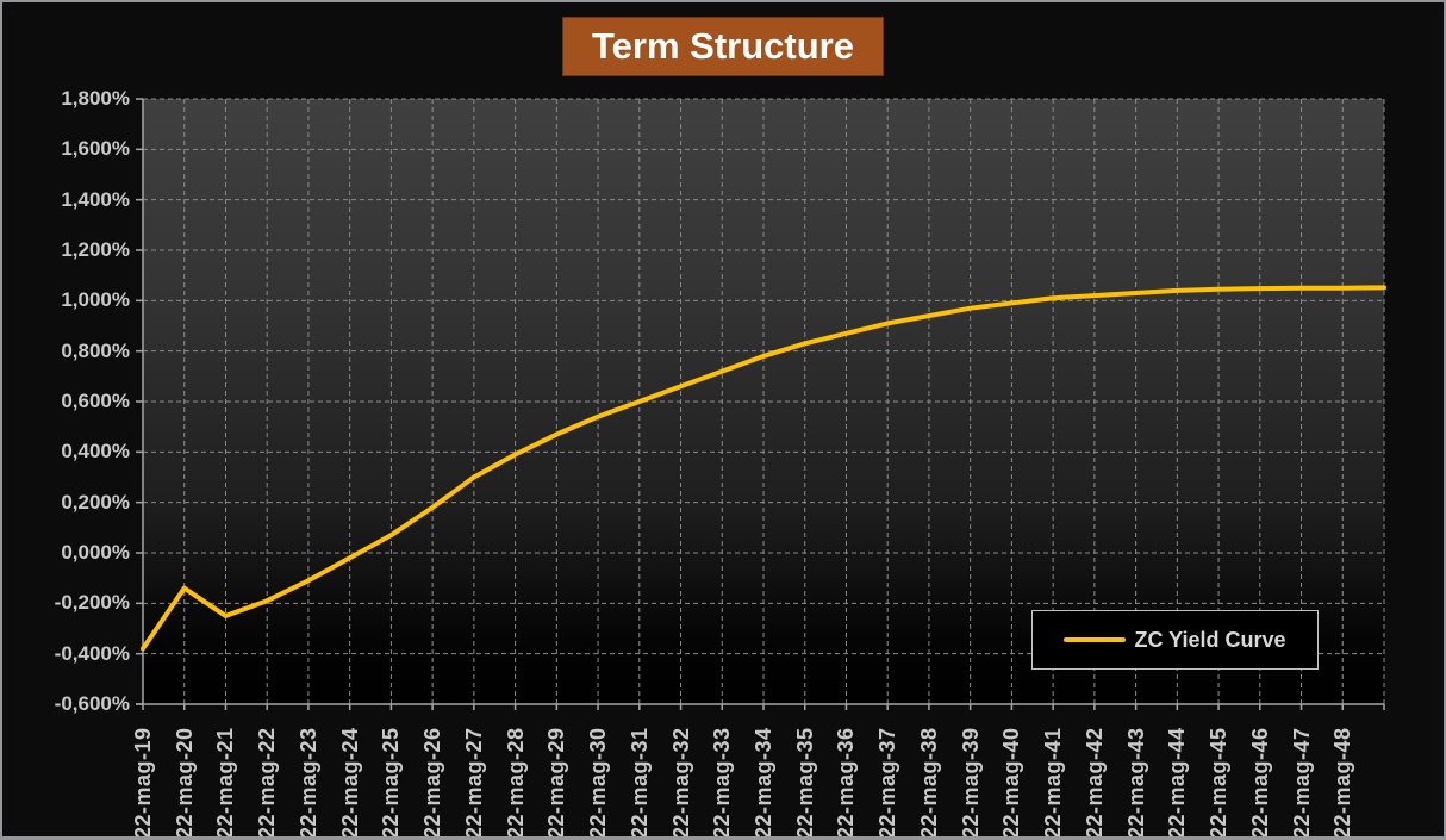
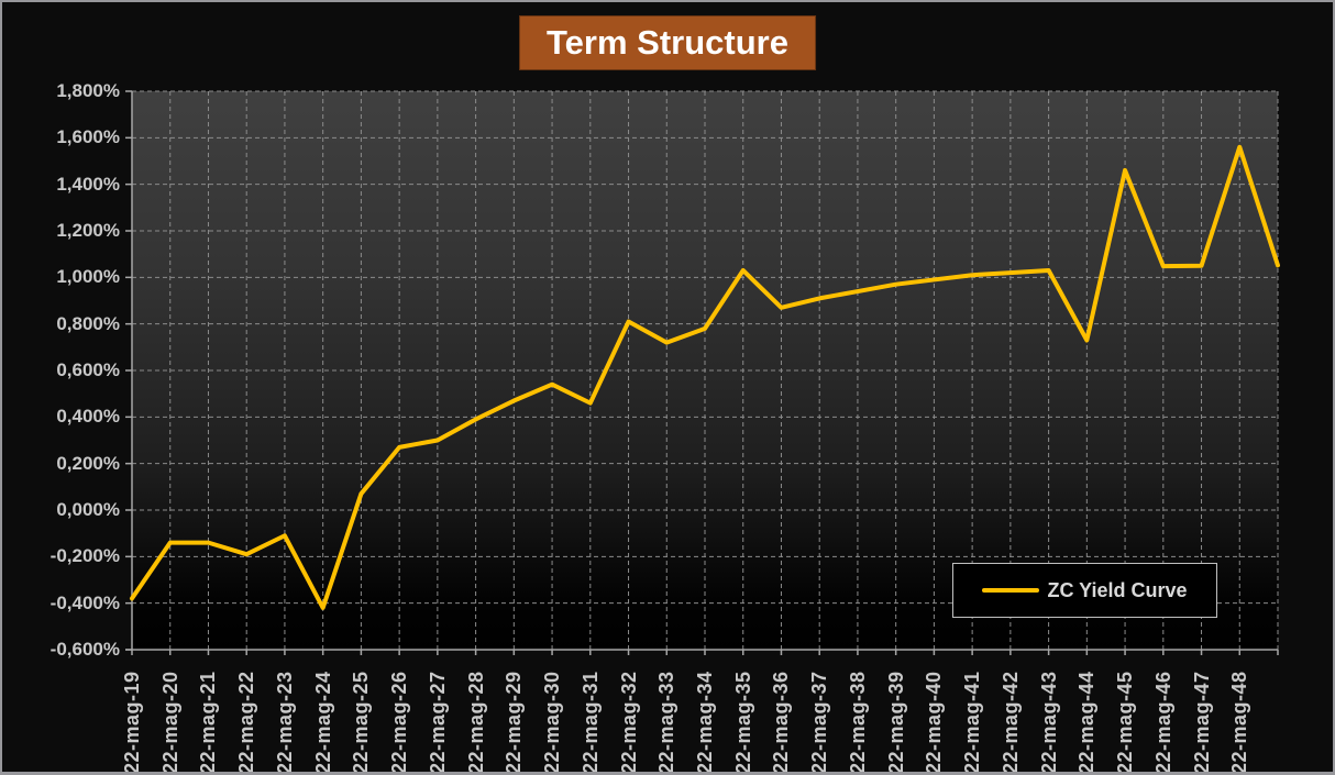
22-mag-21: -0,25% -> -0,14%
22-mag-24: -0,02% -> -0,42%
22-mag-26: 0,18% -> 0,27%
22-mag-31: 0,60% -> 0,46%
22-mag-32: 0,66% -> 0,81%
22-mag-35: 0,83% -> 1,03%
22-mag-44: 1,04% -> 0,73%
22-mag-45: 1,04% -> 1,46%
22-mag-48: 1,05% -> 1,56%
